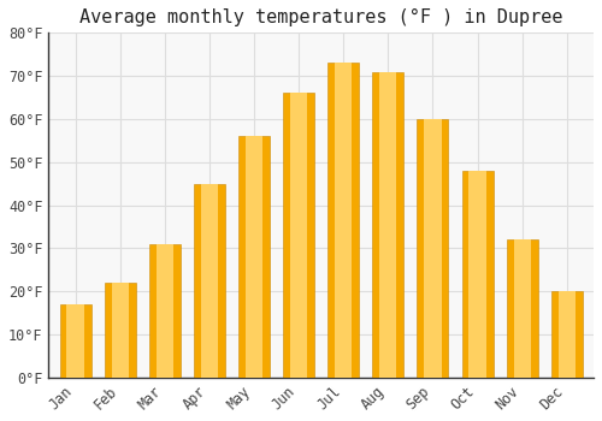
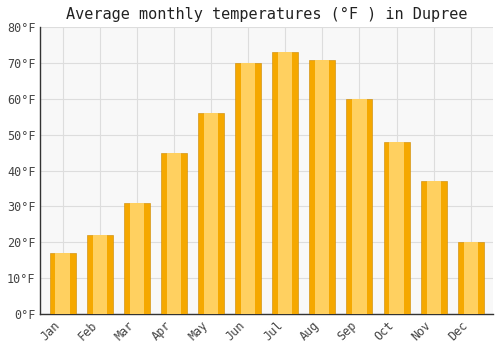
Jun: 66°F -> 70°F
Nov: 32°F -> 37°F
